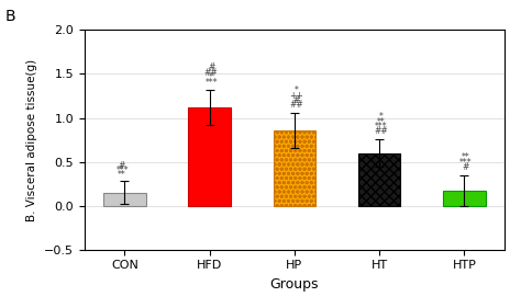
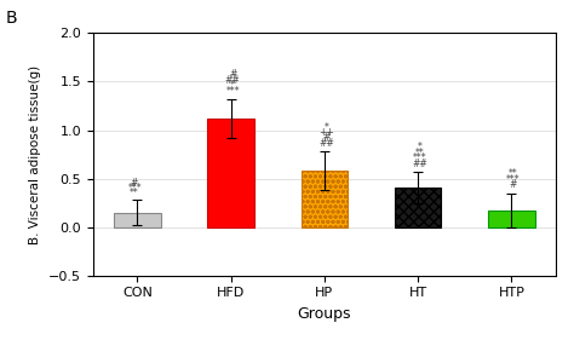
HP: 0.86 -> 0.58
HT: 0.60 -> 0.41
